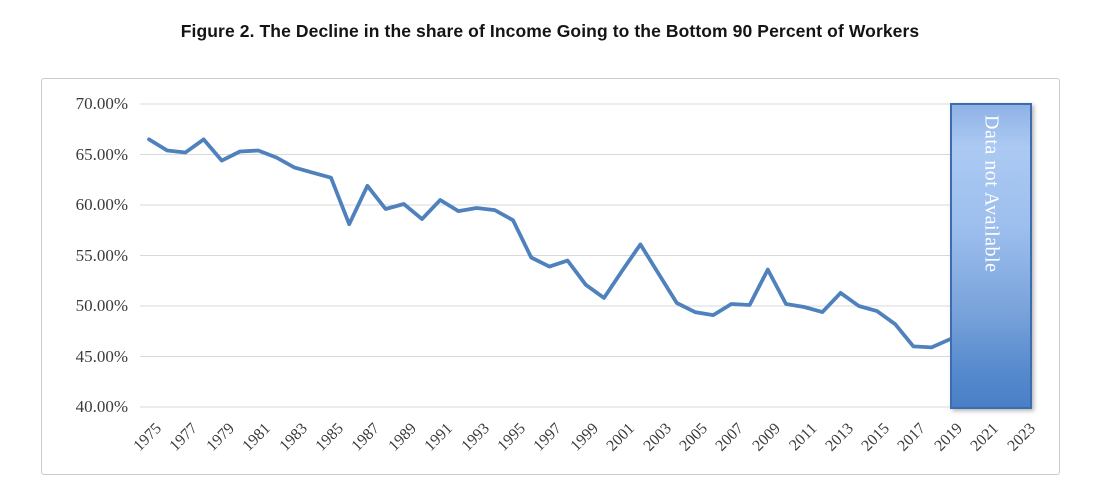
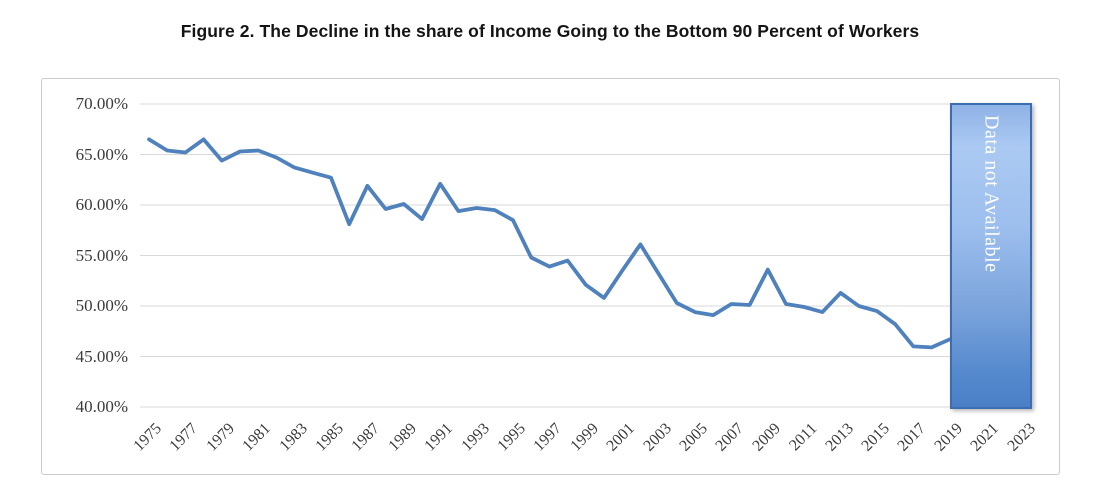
1991: 60.5% -> 62.1%
